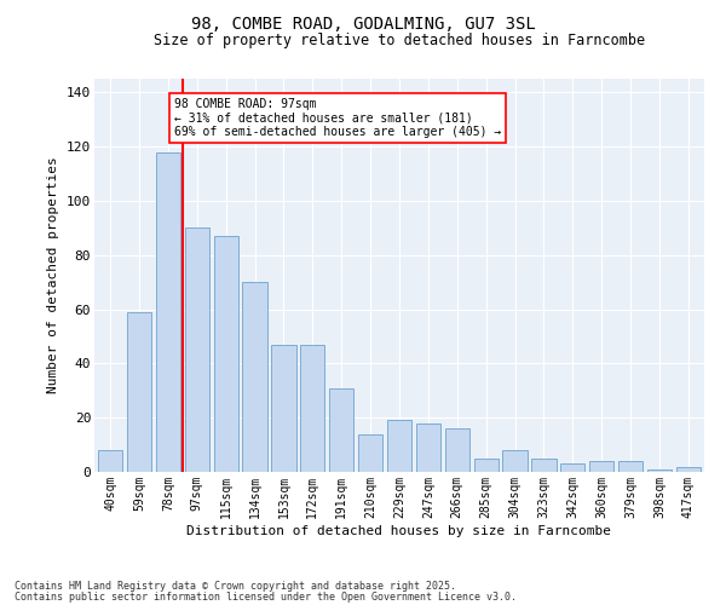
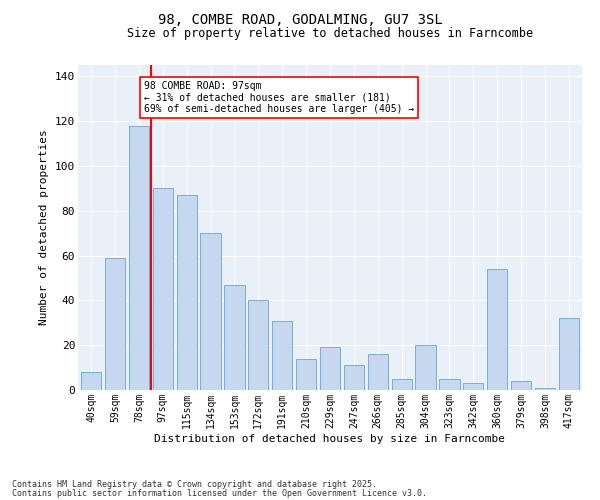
172sqm: 47 -> 40
247sqm: 18 -> 11
304sqm: 8 -> 20
360sqm: 4 -> 54
417sqm: 2 -> 32
